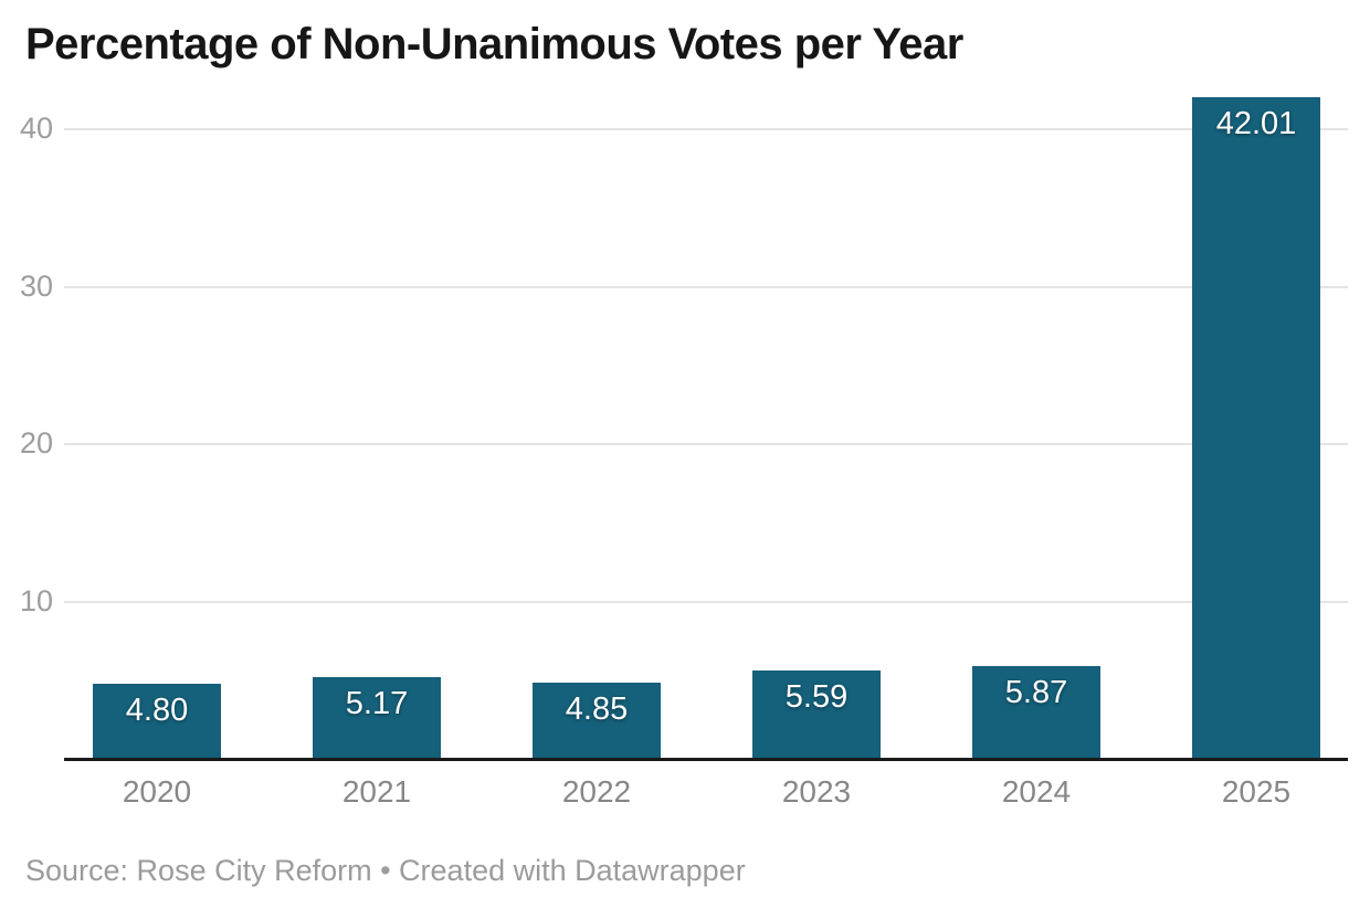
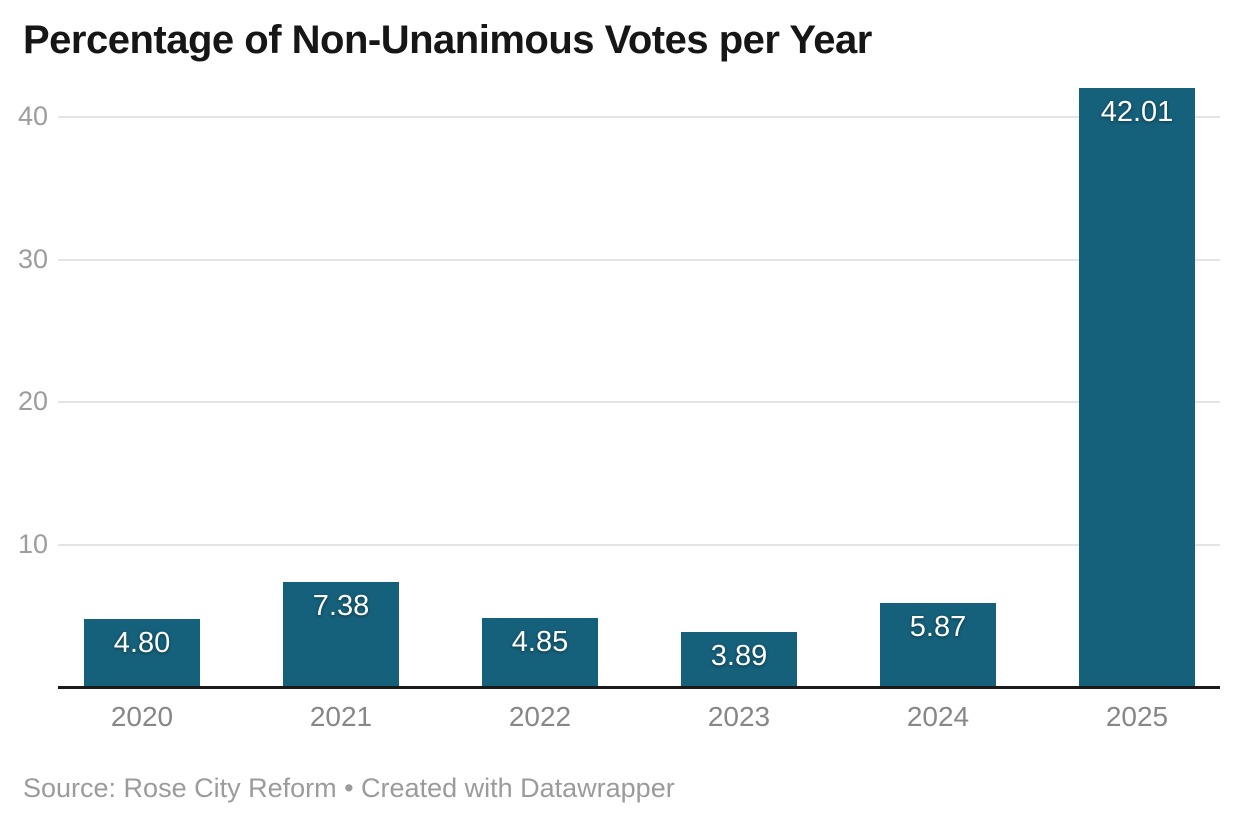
2021: 5.17 -> 7.38
2023: 5.59 -> 3.89
